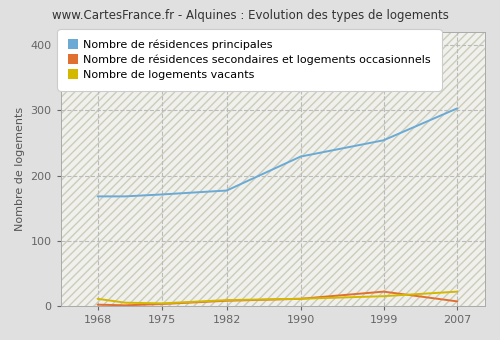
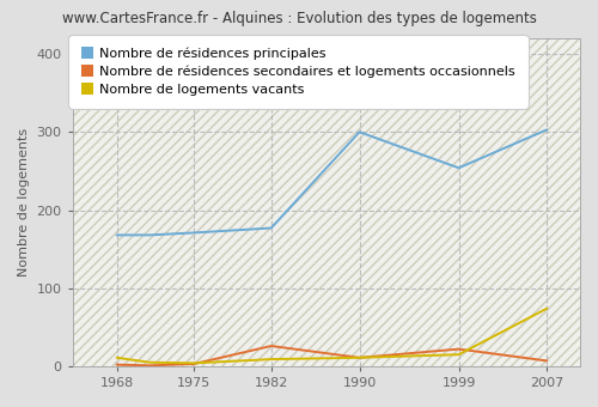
Nombre de résidences secondaires et logements occasionnels/1982: 8 -> 26
Nombre de résidences principales/1990: 229 -> 300
Nombre de logements vacants/2007: 22 -> 74
